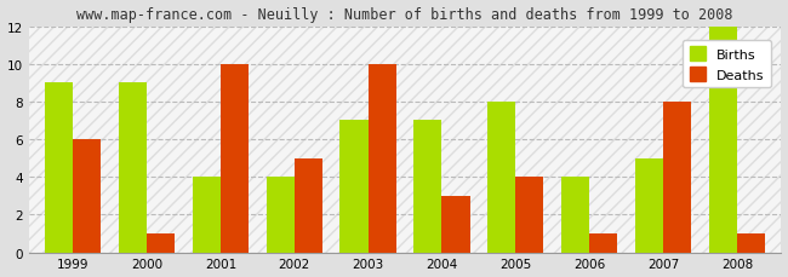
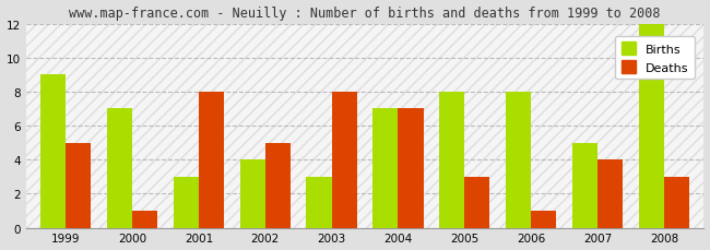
Deaths/1999: 6 -> 5
Births/2000: 9 -> 7
Births/2001: 4 -> 3
Deaths/2001: 10 -> 8
Births/2003: 7 -> 3
Deaths/2003: 10 -> 8
Deaths/2004: 3 -> 7
Deaths/2005: 4 -> 3
Births/2006: 4 -> 8
Deaths/2007: 8 -> 4
Deaths/2008: 1 -> 3
